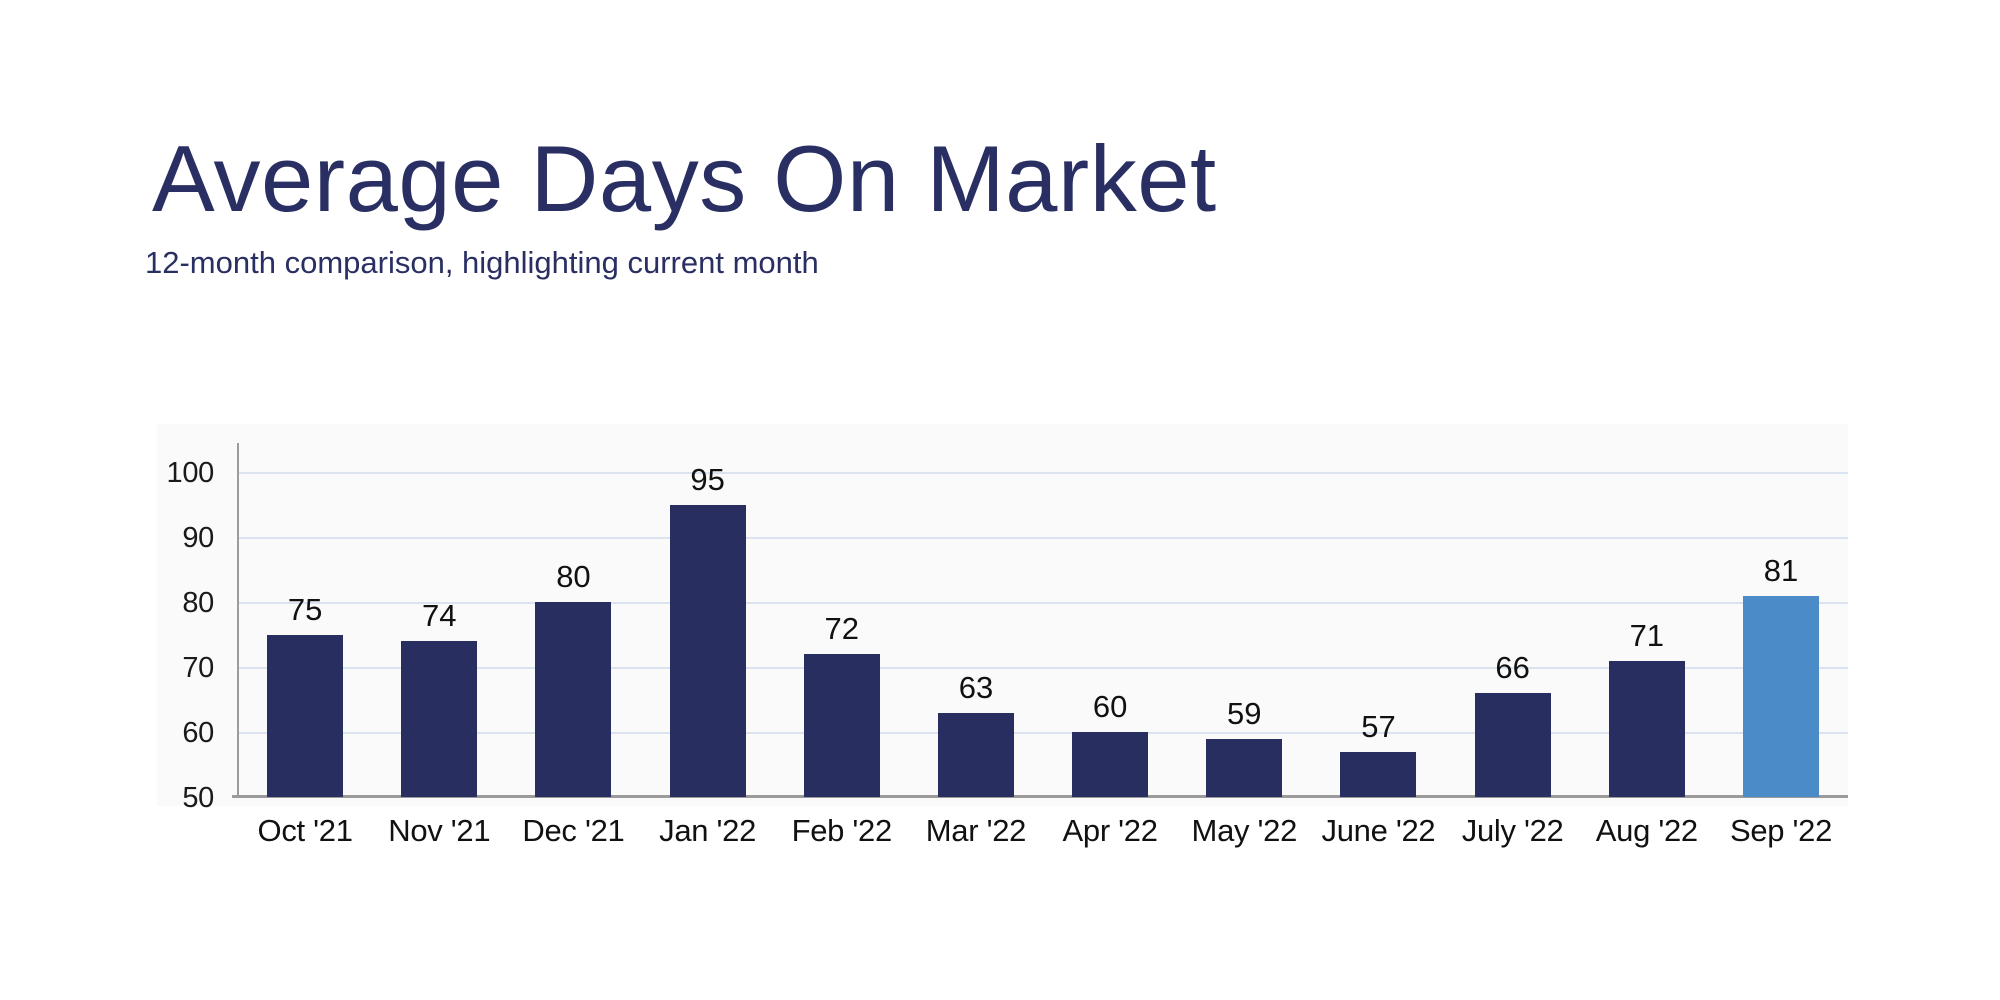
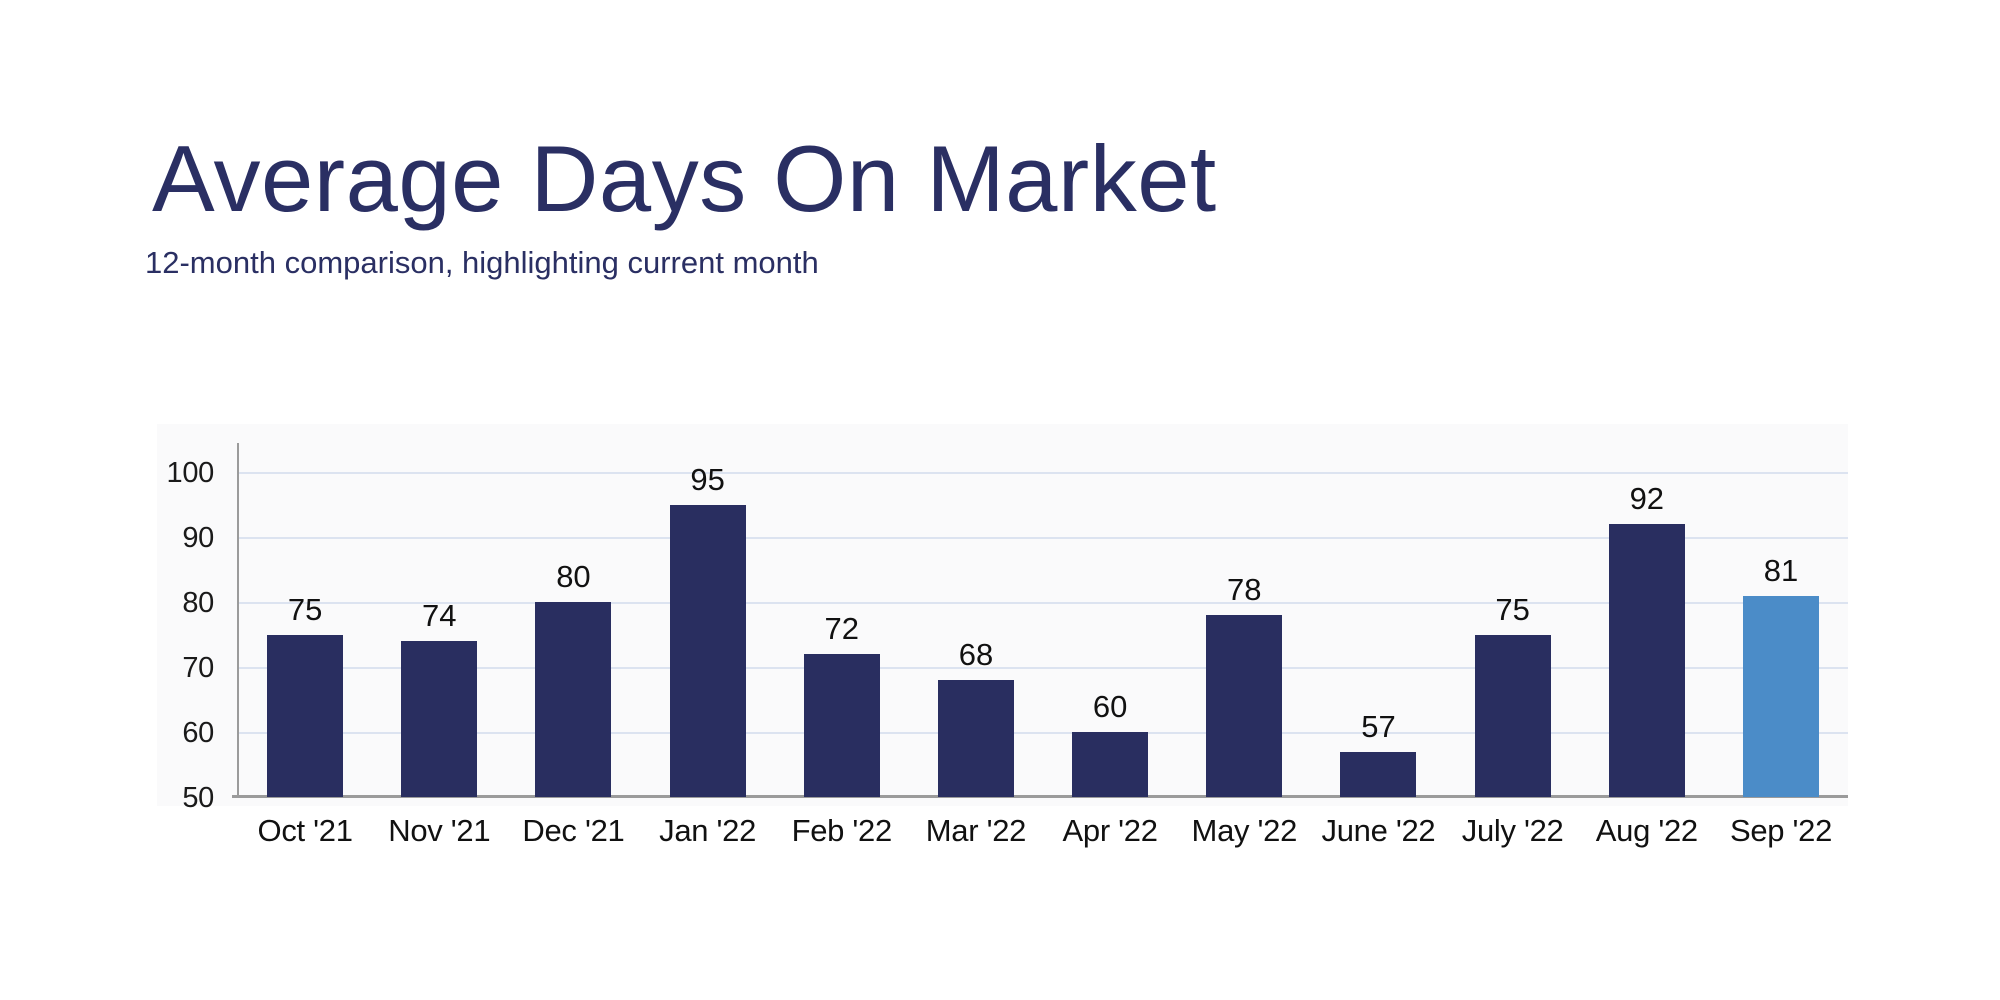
Mar '22: 63 -> 68
May '22: 59 -> 78
July '22: 66 -> 75
Aug '22: 71 -> 92
